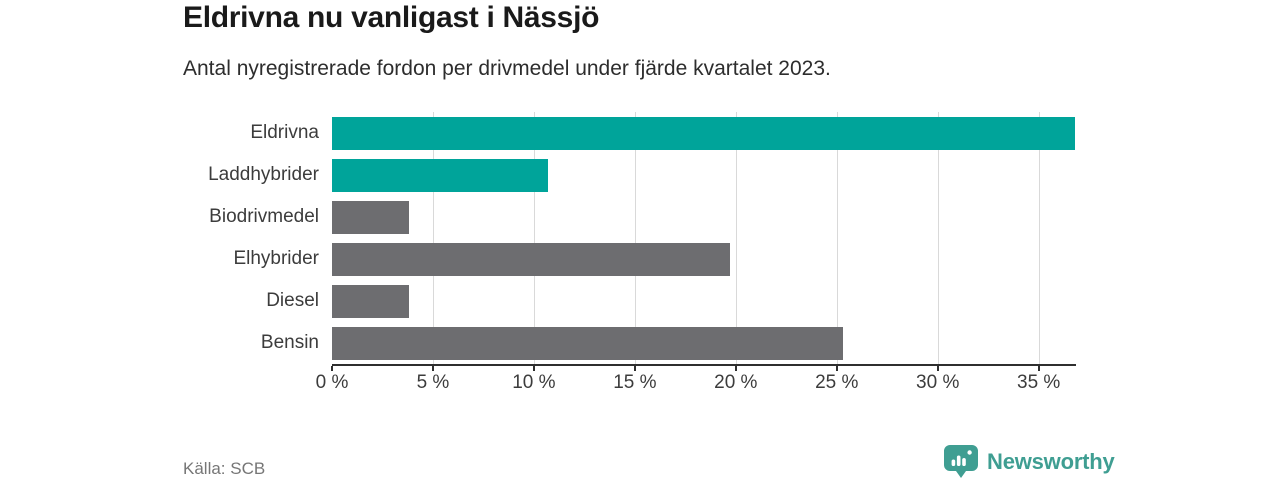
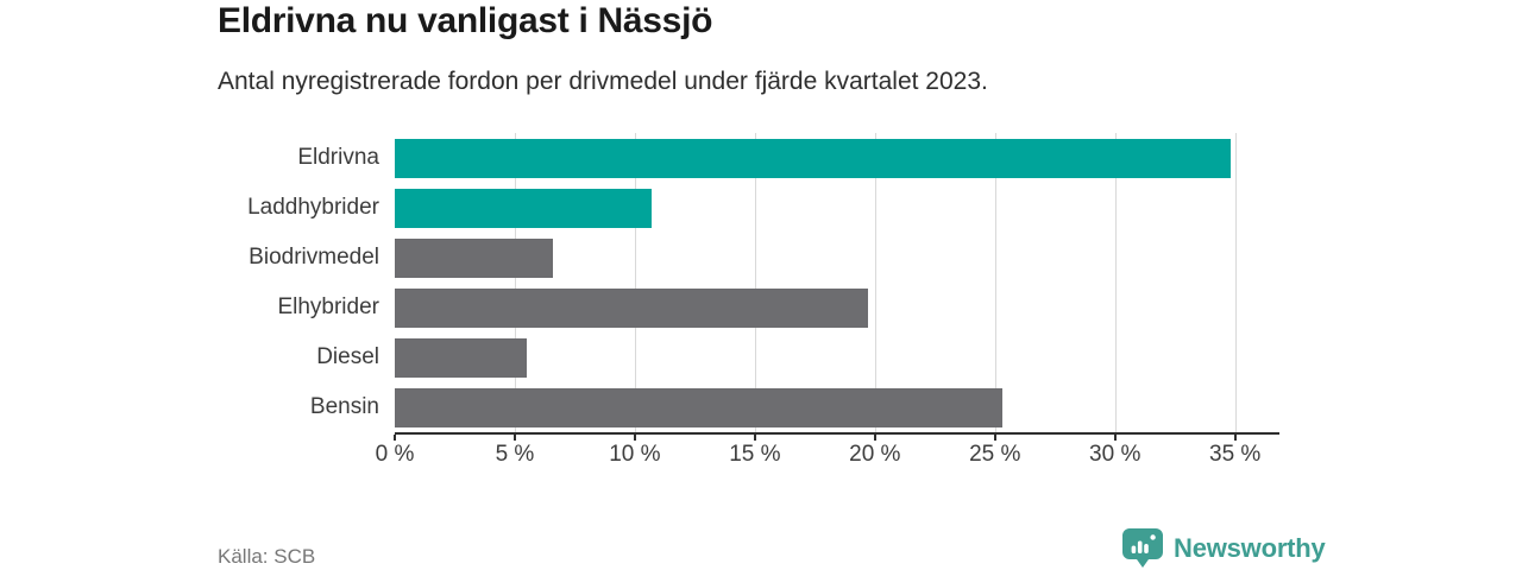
Eldrivna: 36.8% -> 34.8%
Biodrivmedel: 3.8% -> 6.6%
Diesel: 3.8% -> 5.5%
